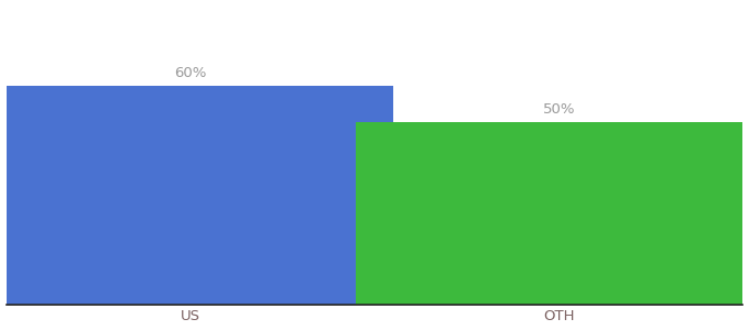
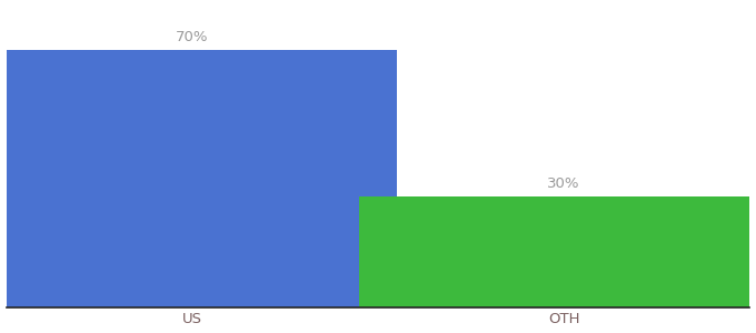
US: 60% -> 70%
OTH: 50% -> 30%
